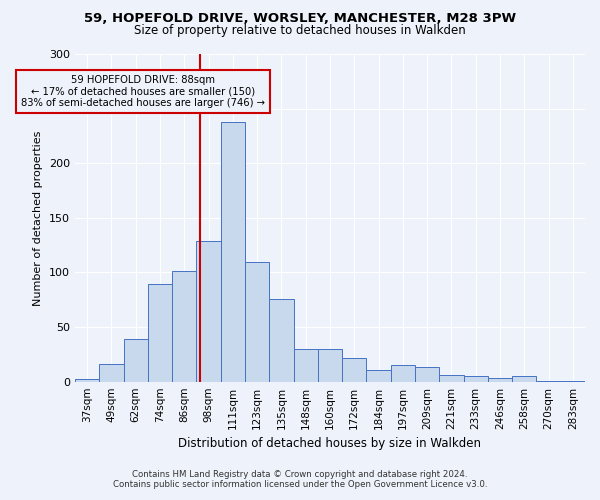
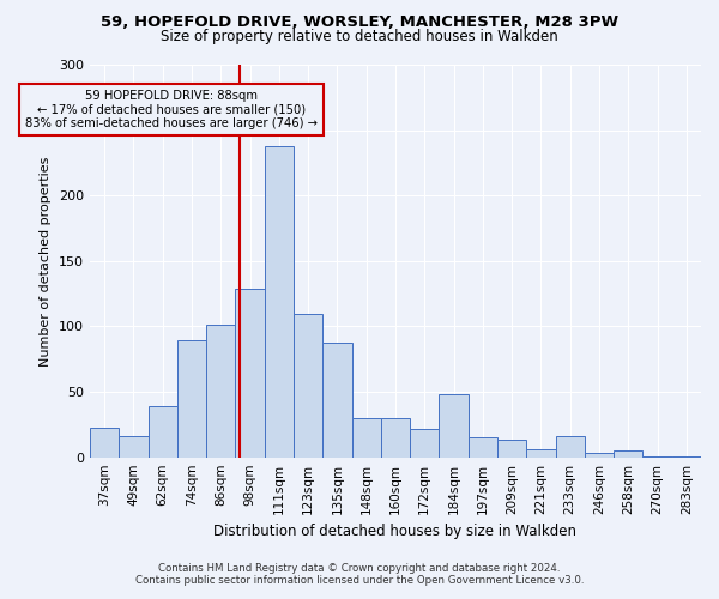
37sqm: 2 -> 23
135sqm: 76 -> 88
184sqm: 11 -> 48
233sqm: 5 -> 16
